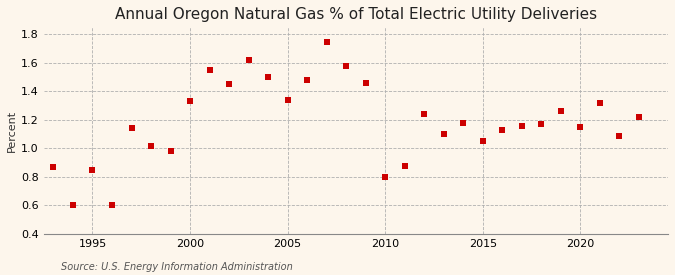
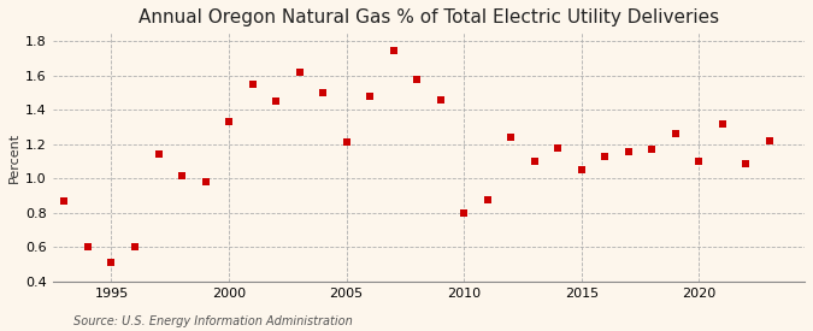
1995: 0.85 -> 0.51
2005: 1.34 -> 1.21
2020: 1.15 -> 1.10
